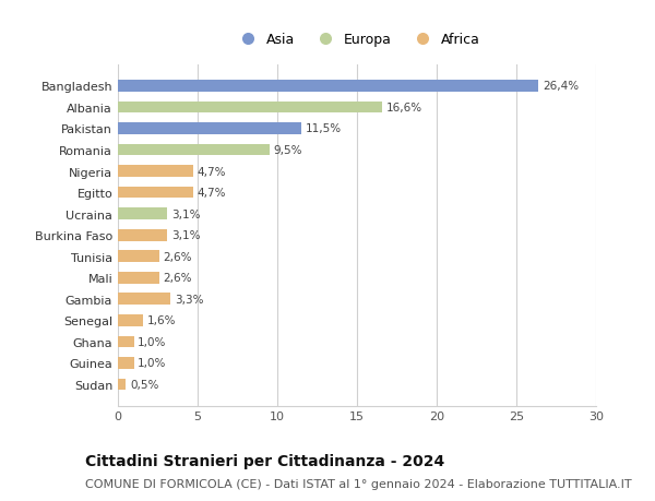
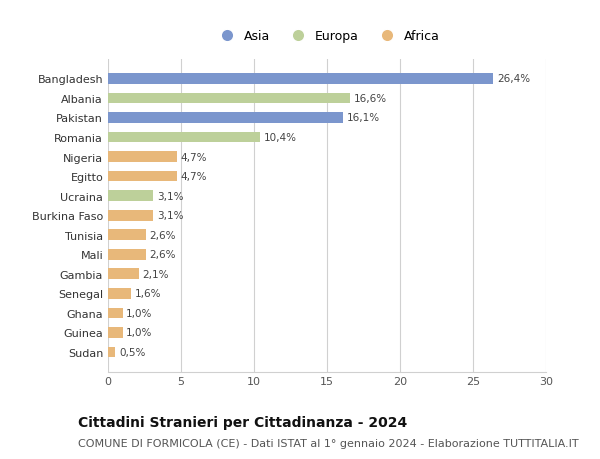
Pakistan: 11,5% -> 16,1%
Romania: 9,5% -> 10,4%
Gambia: 3,3% -> 2,1%
